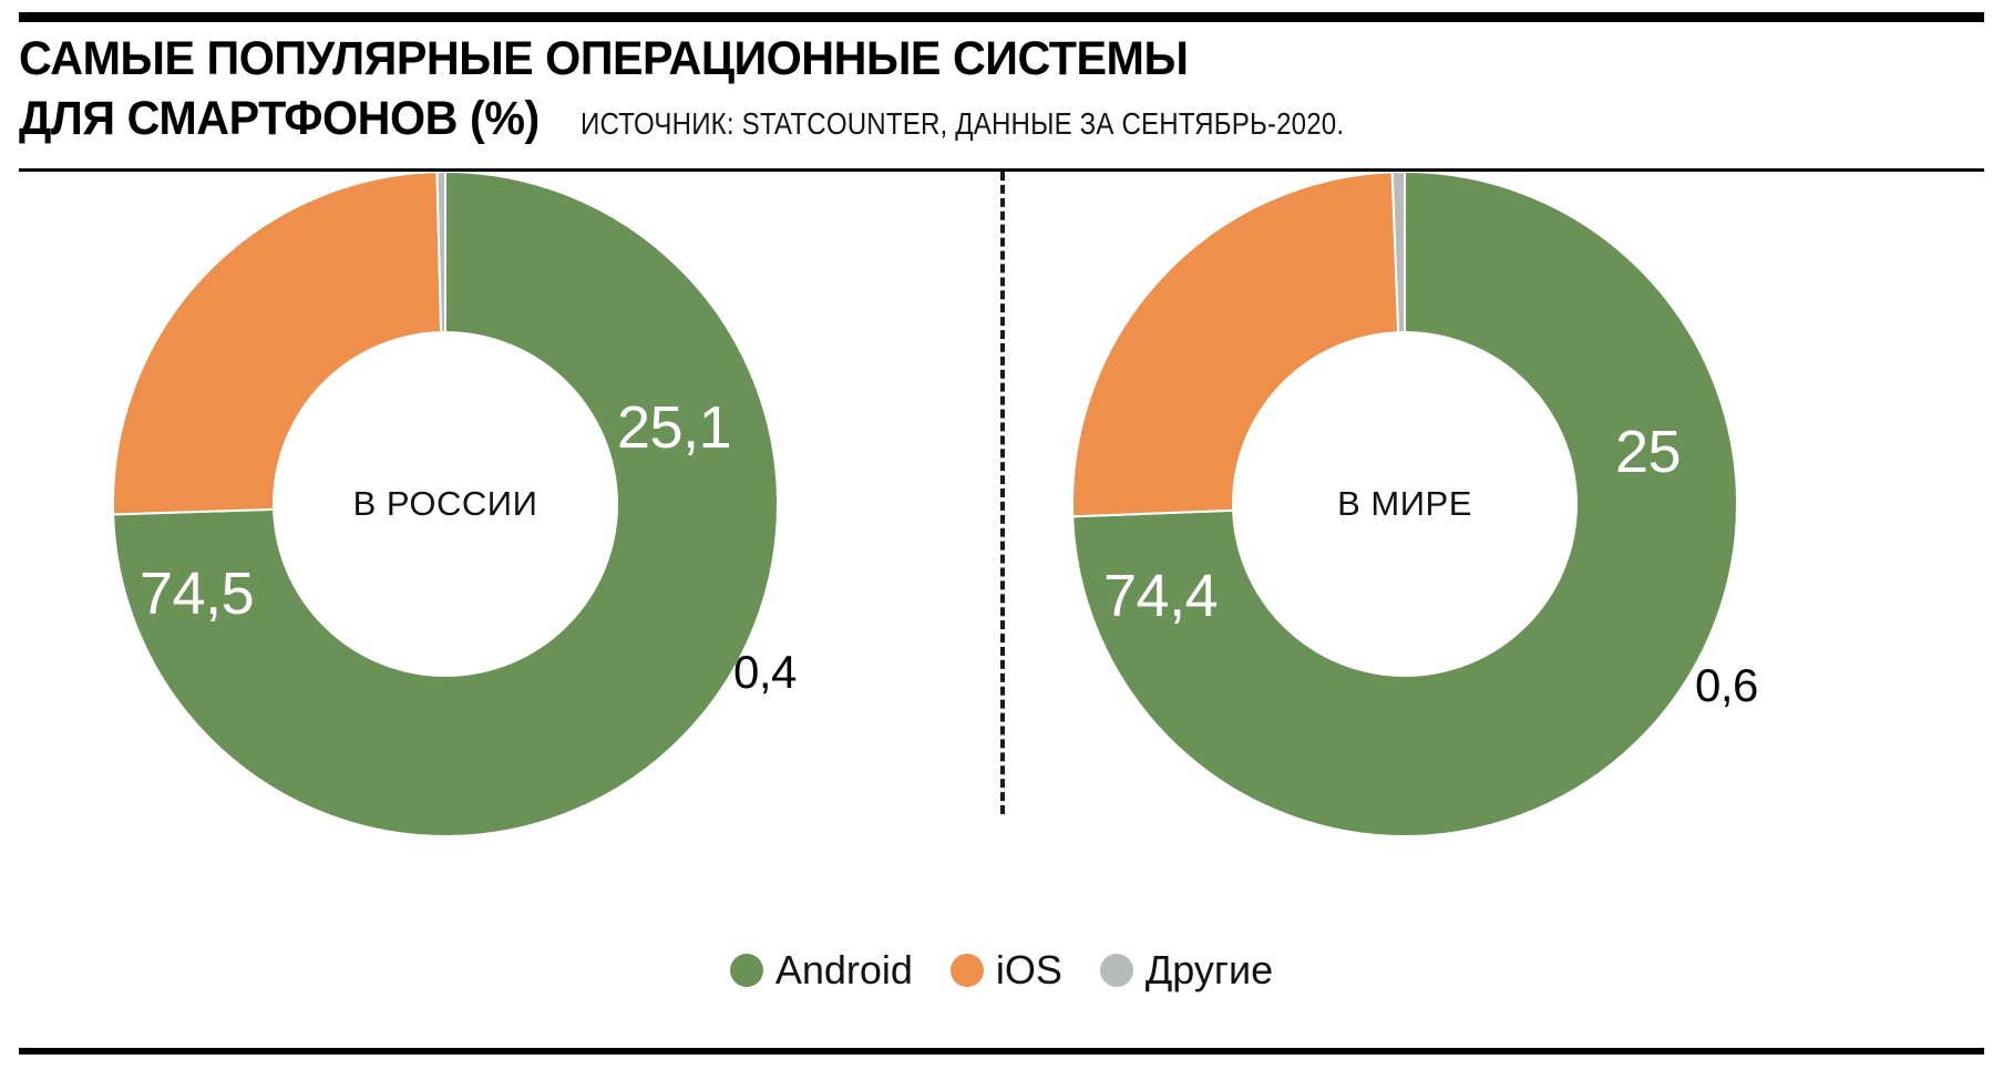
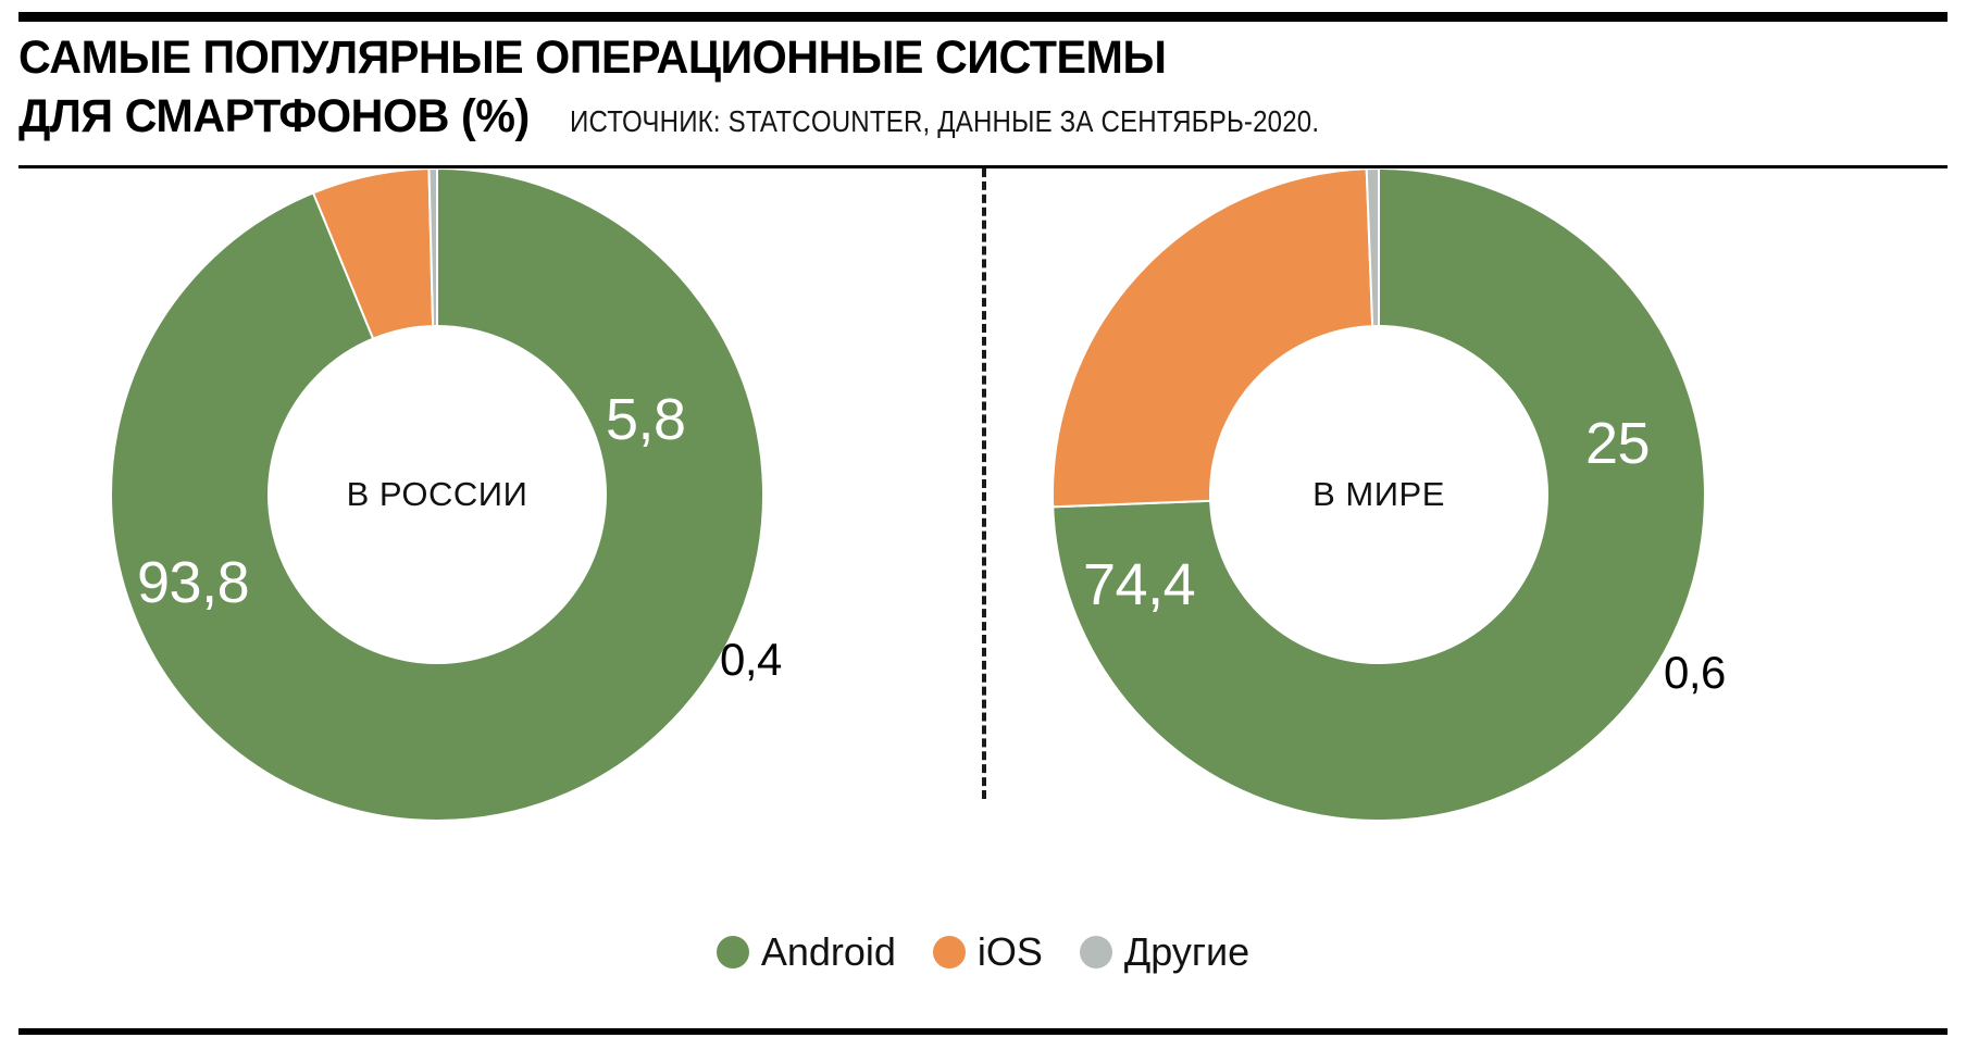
В РОССИИ/Android: 74,5 -> 93,8
В РОССИИ/iOS: 25,1 -> 5,8
